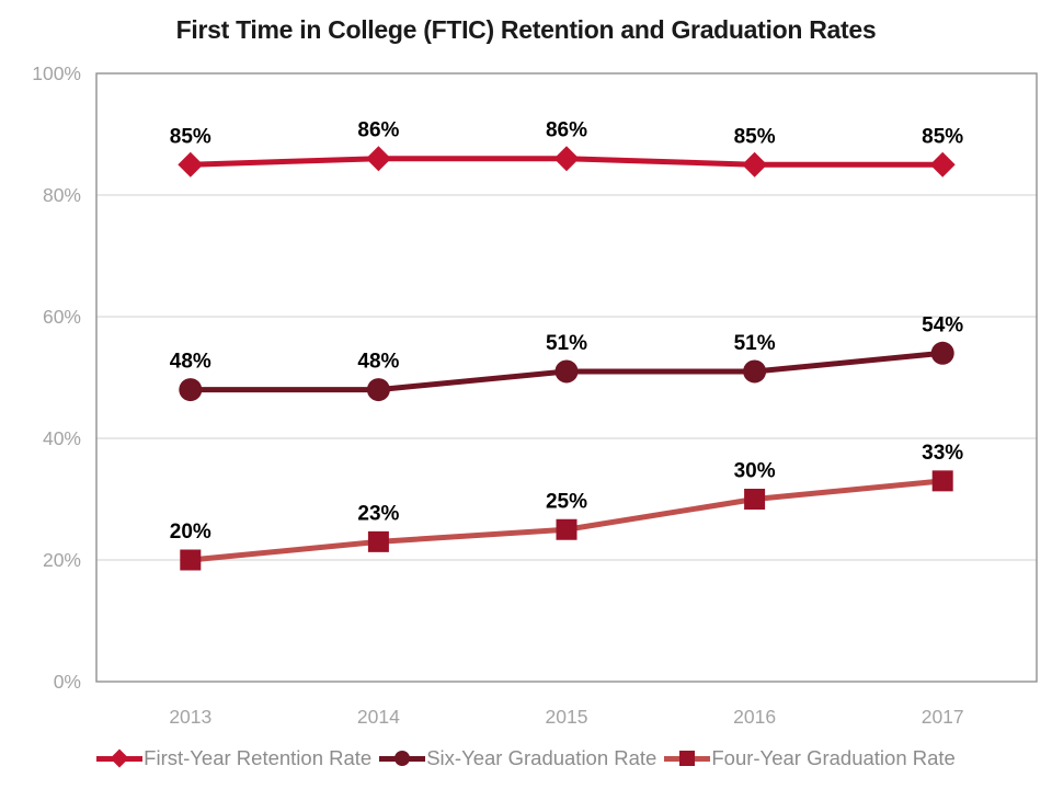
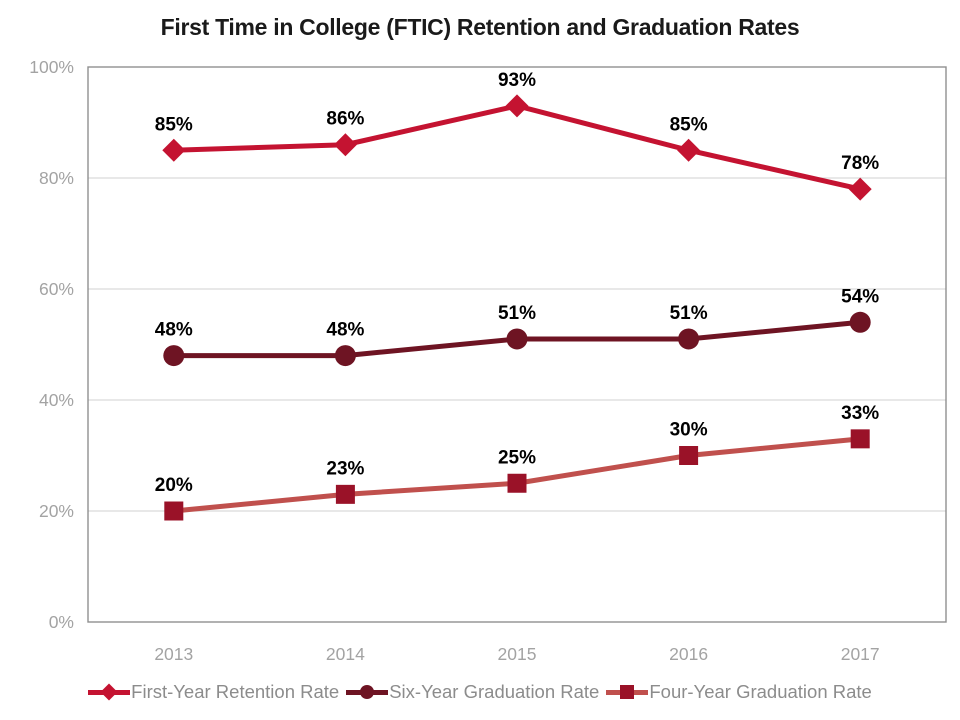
First-Year Retention Rate/2015: 86% -> 93%
First-Year Retention Rate/2017: 85% -> 78%
